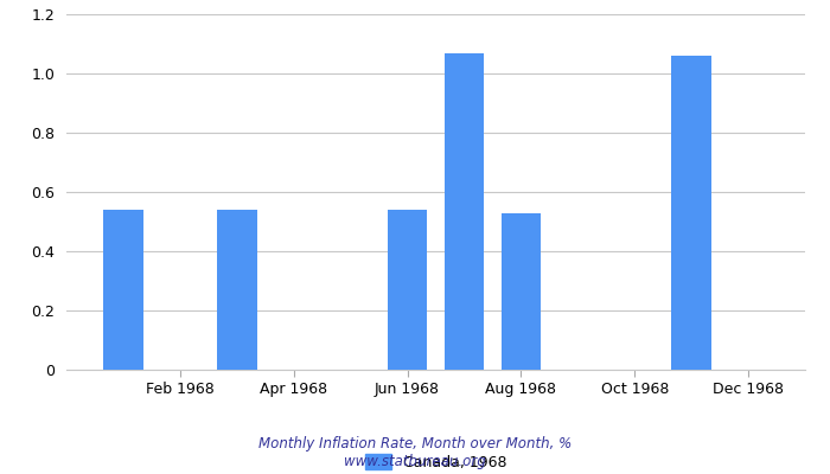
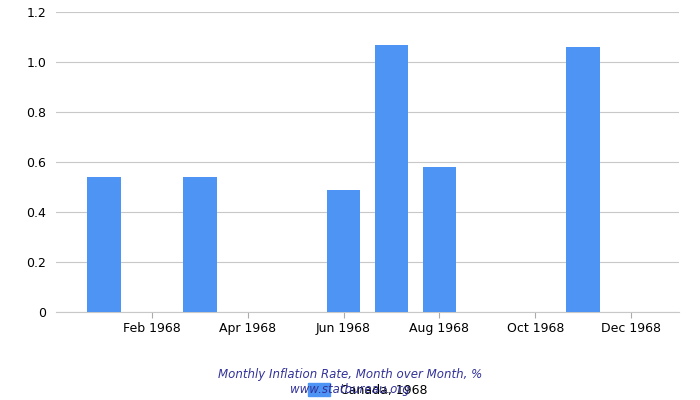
Jun 1968: 0.54 -> 0.49
Aug 1968: 0.53 -> 0.58
